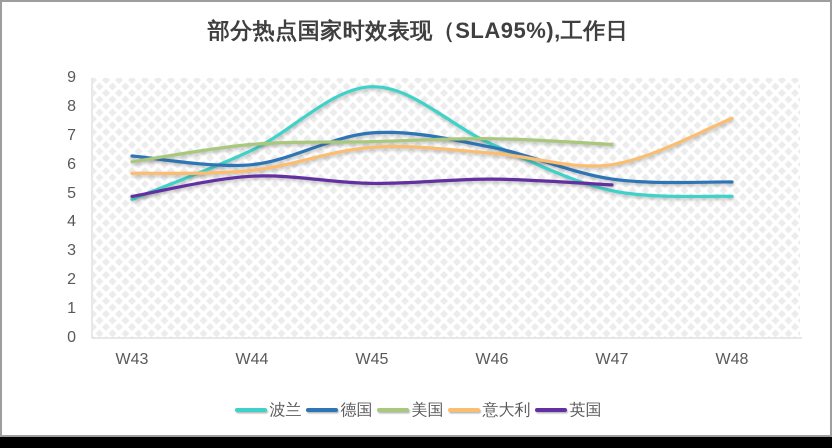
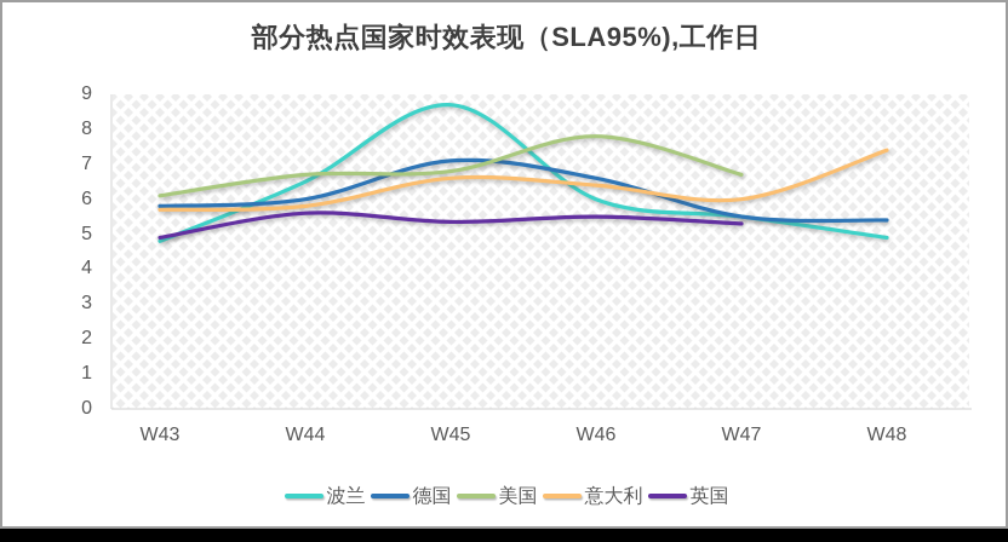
德国/W43: 6.3 -> 5.8
波兰/W46: 6.7 -> 6.0
美国/W46: 6.9 -> 7.8
波兰/W47: 5.1 -> 5.5
意大利/W48: 7.6 -> 7.4
